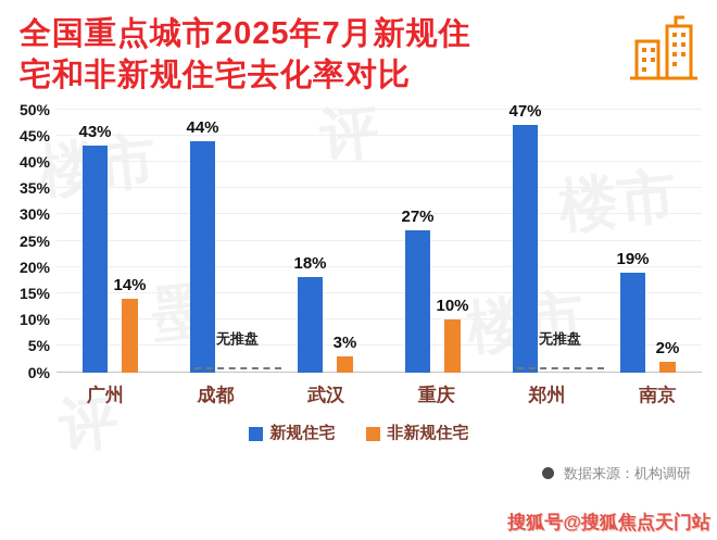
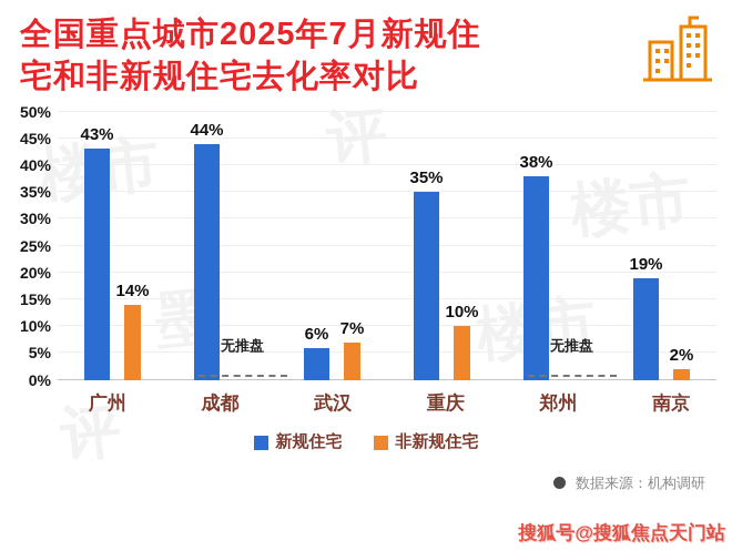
新规住宅/武汉: 18% -> 6%
非新规住宅/武汉: 3% -> 7%
新规住宅/重庆: 27% -> 35%
新规住宅/郑州: 47% -> 38%
